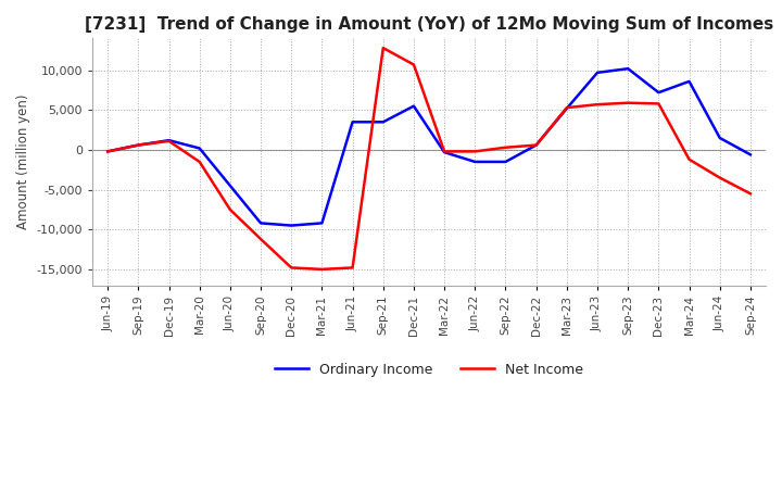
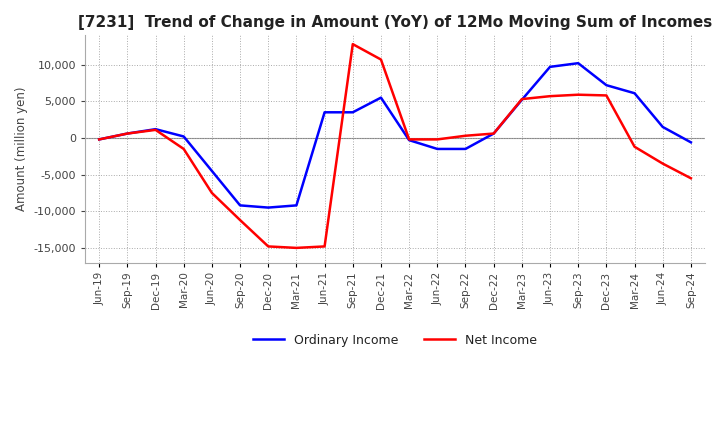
Ordinary Income/Mar-24: 8,600 -> 6,100
